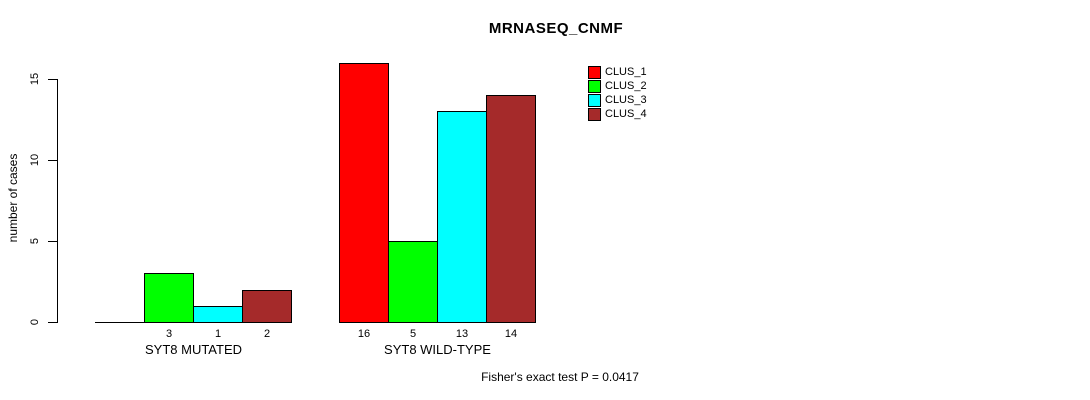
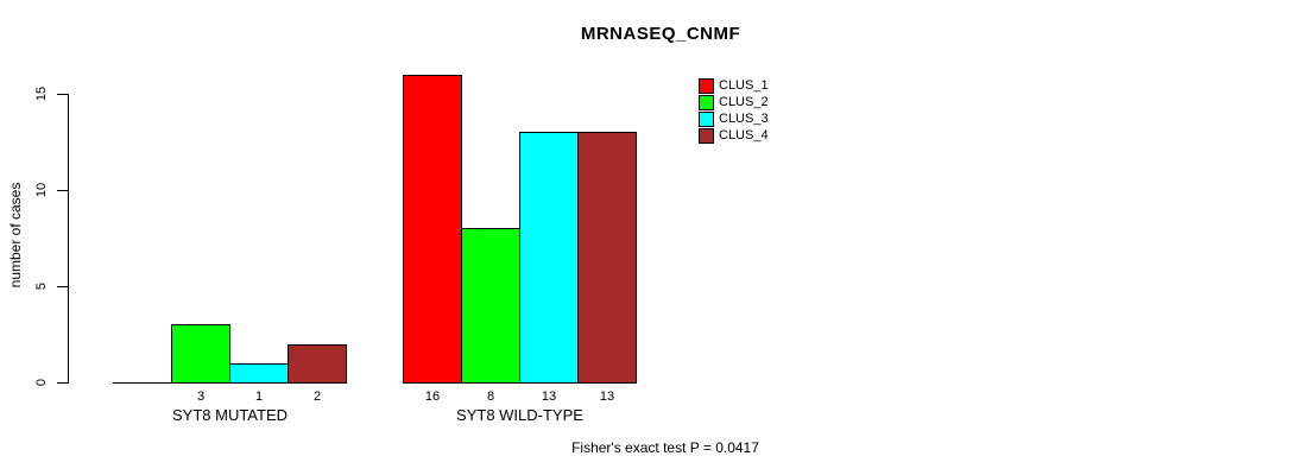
CLUS_2/SYT8 WILD-TYPE: 5 -> 8
CLUS_4/SYT8 WILD-TYPE: 14 -> 13
